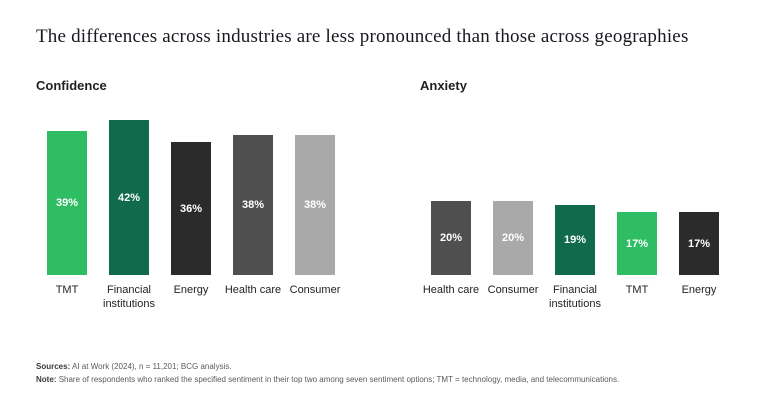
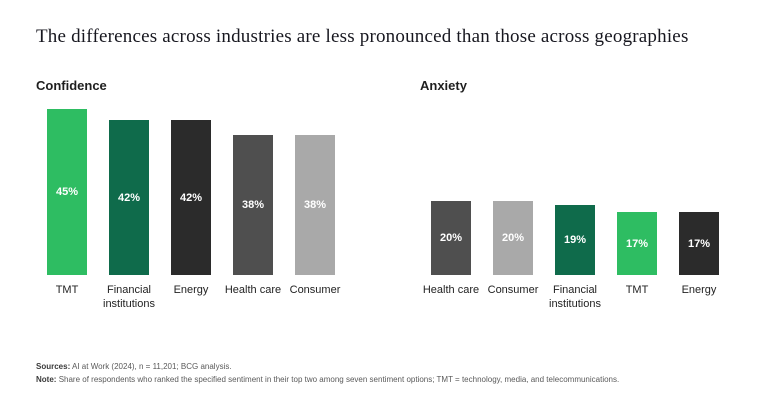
Confidence/TMT: 39% -> 45%
Confidence/Energy: 36% -> 42%
